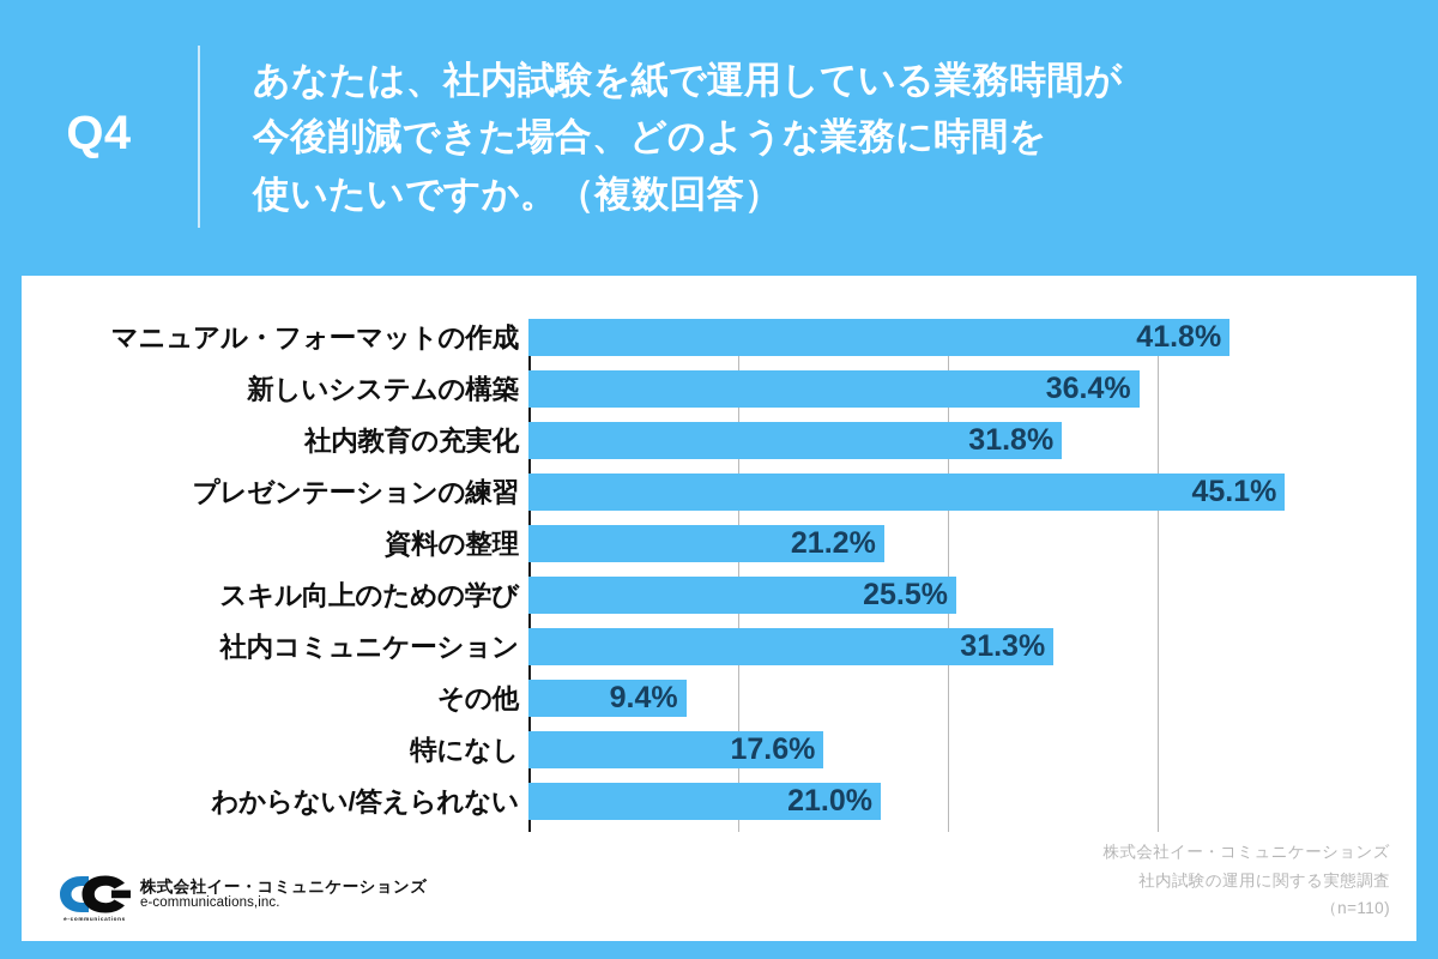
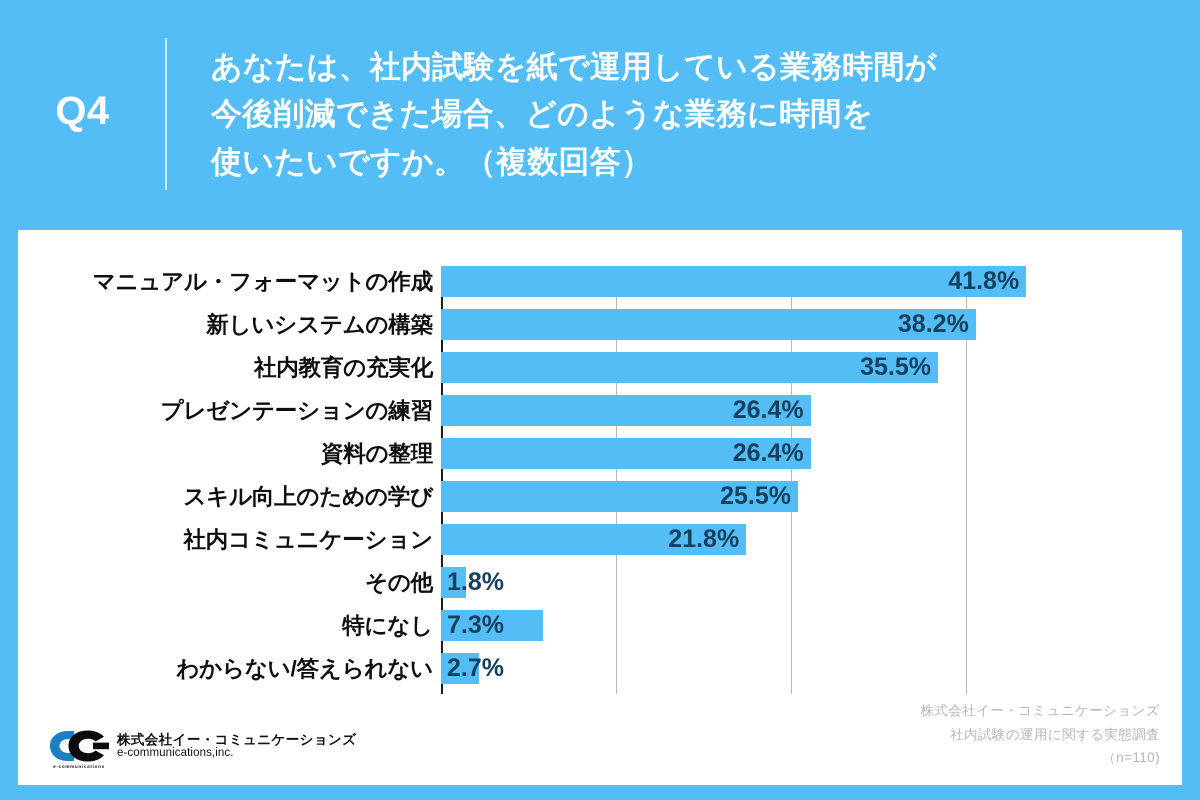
新しいシステムの構築: 36.4% -> 38.2%
社内教育の充実化: 31.8% -> 35.5%
プレゼンテーションの練習: 45.1% -> 26.4%
資料の整理: 21.2% -> 26.4%
社内コミュニケーション: 31.3% -> 21.8%
その他: 9.4% -> 1.8%
特になし: 17.6% -> 7.3%
わからない/答えられない: 21.0% -> 2.7%
